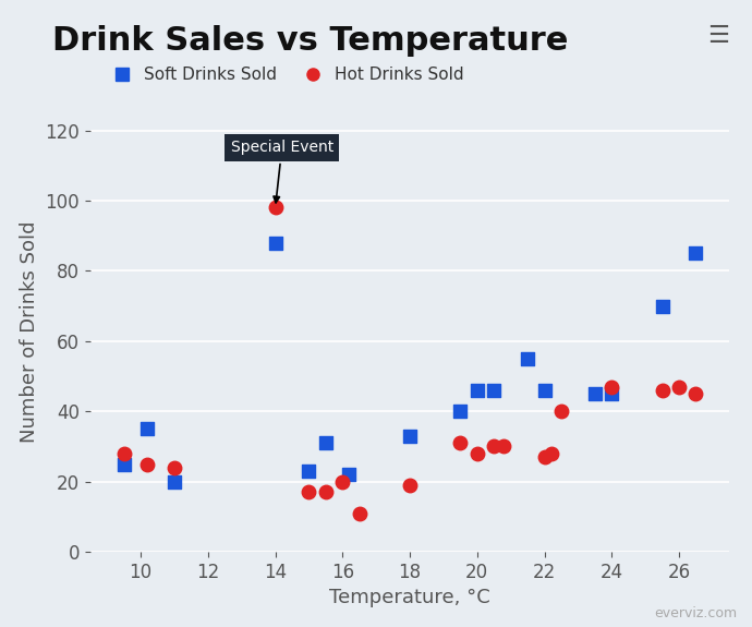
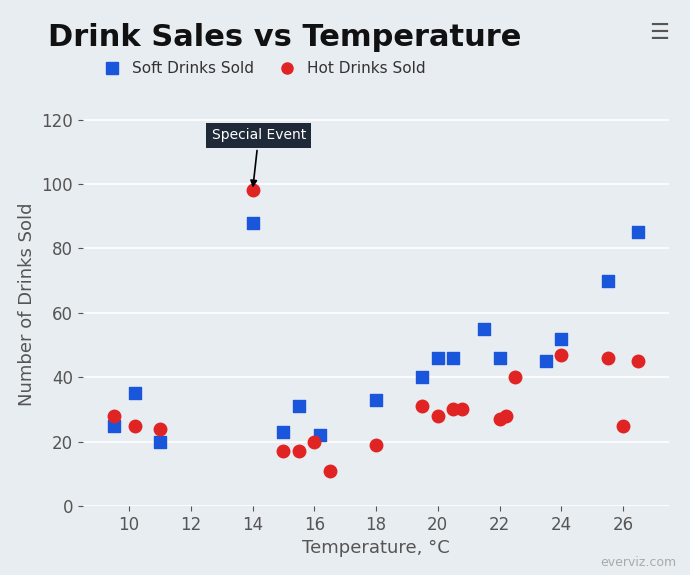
Soft Drinks Sold/24: 45 -> 52
Hot Drinks Sold/26: 47 -> 25
